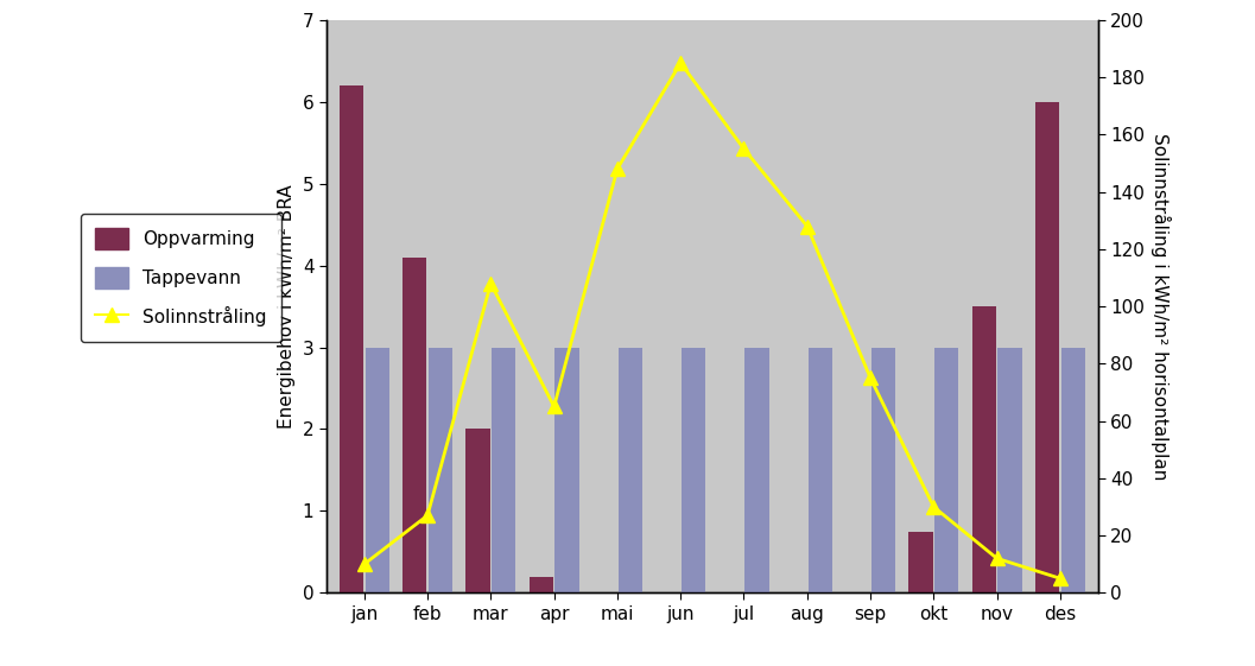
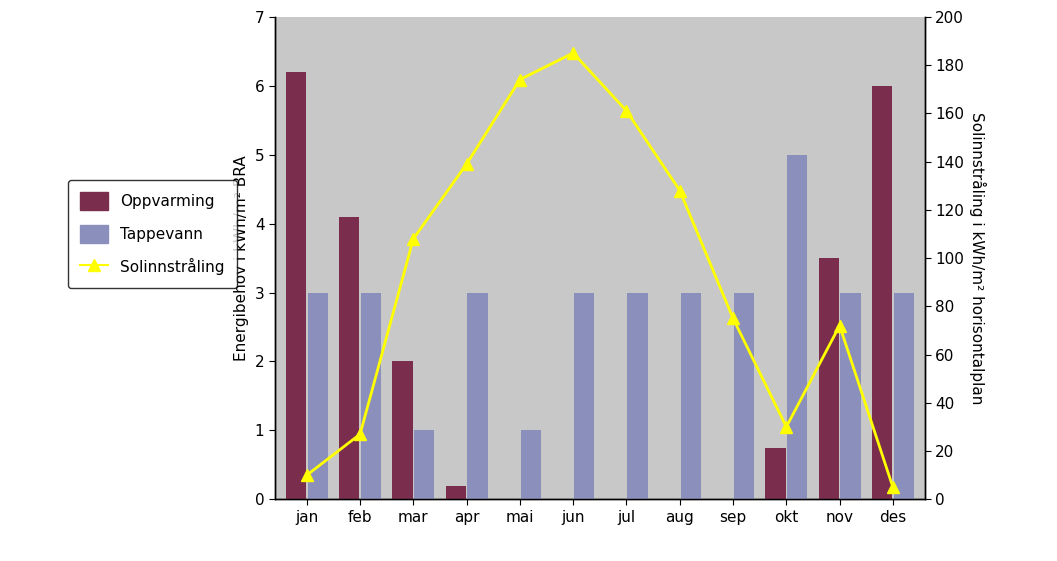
Tappevann/mar: 3 -> 1
Solinnstråling/apr: 65 -> 139
Solinnstråling/mai: 148 -> 174
Tappevann/mai: 3 -> 1
Solinnstråling/jul: 155 -> 161
Tappevann/okt: 3 -> 5
Solinnstråling/nov: 12 -> 72
